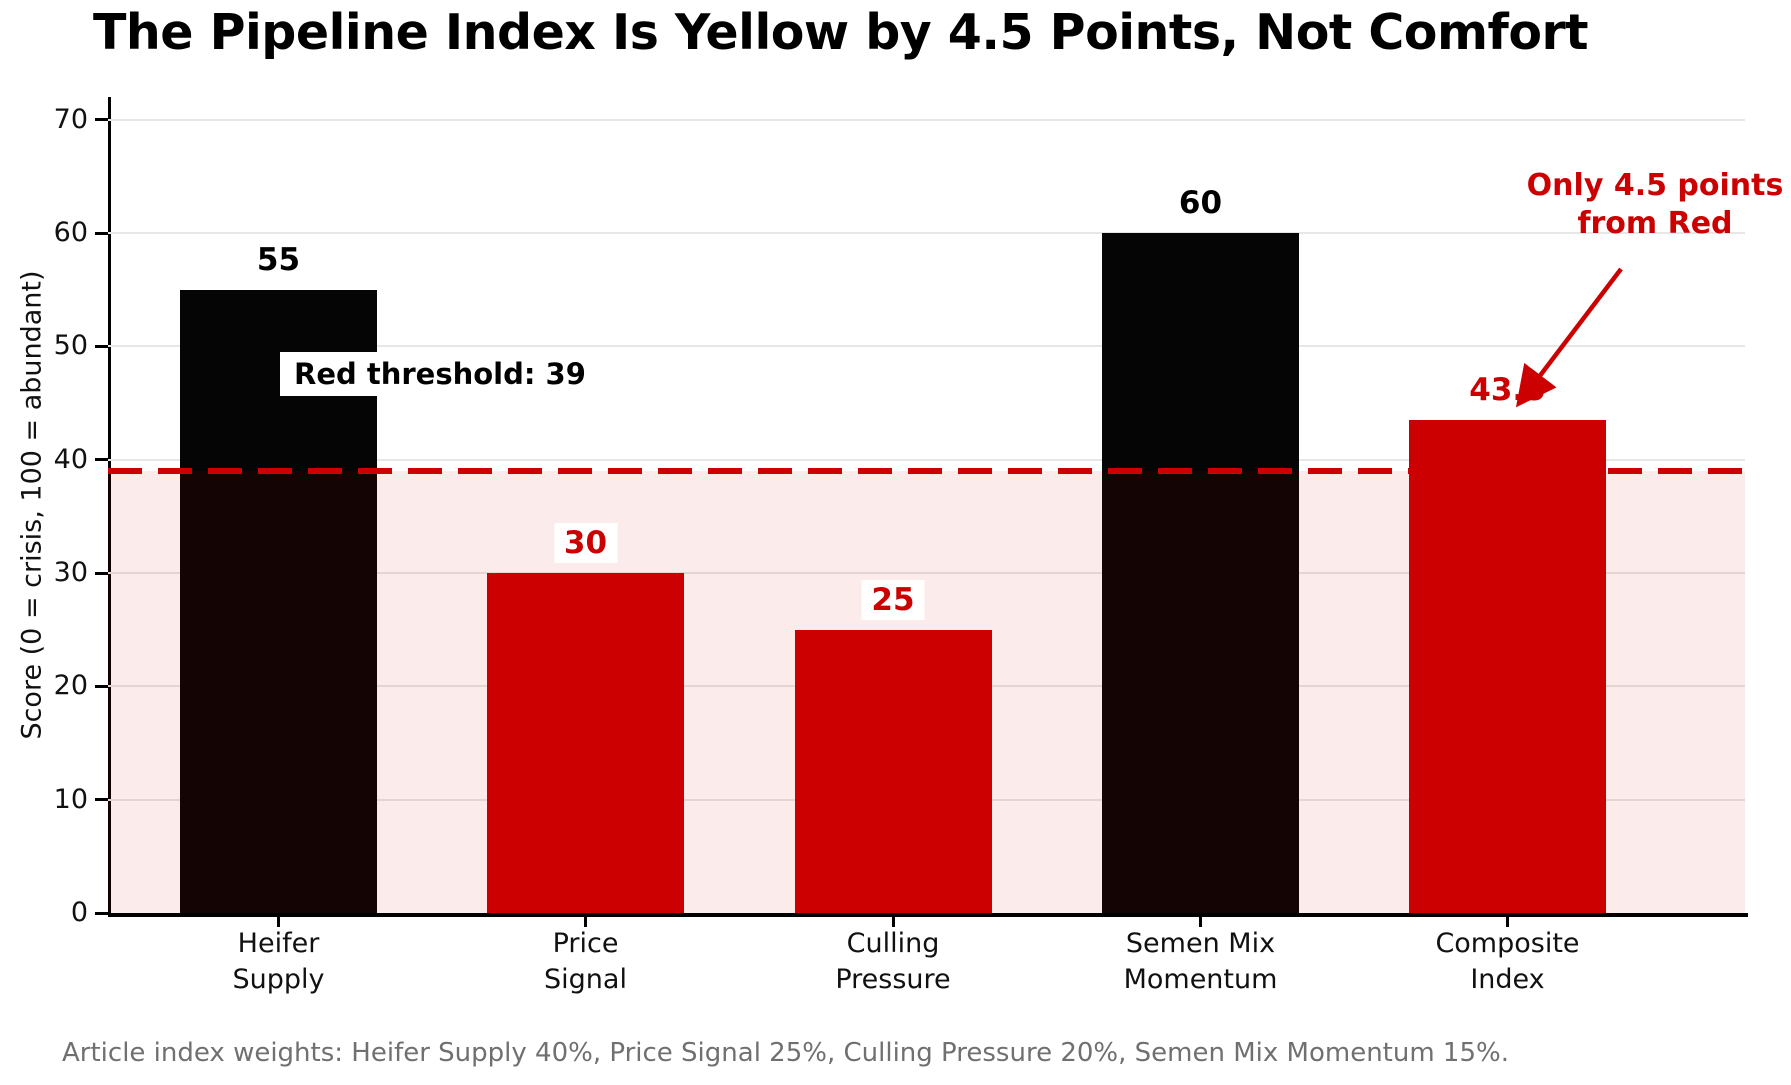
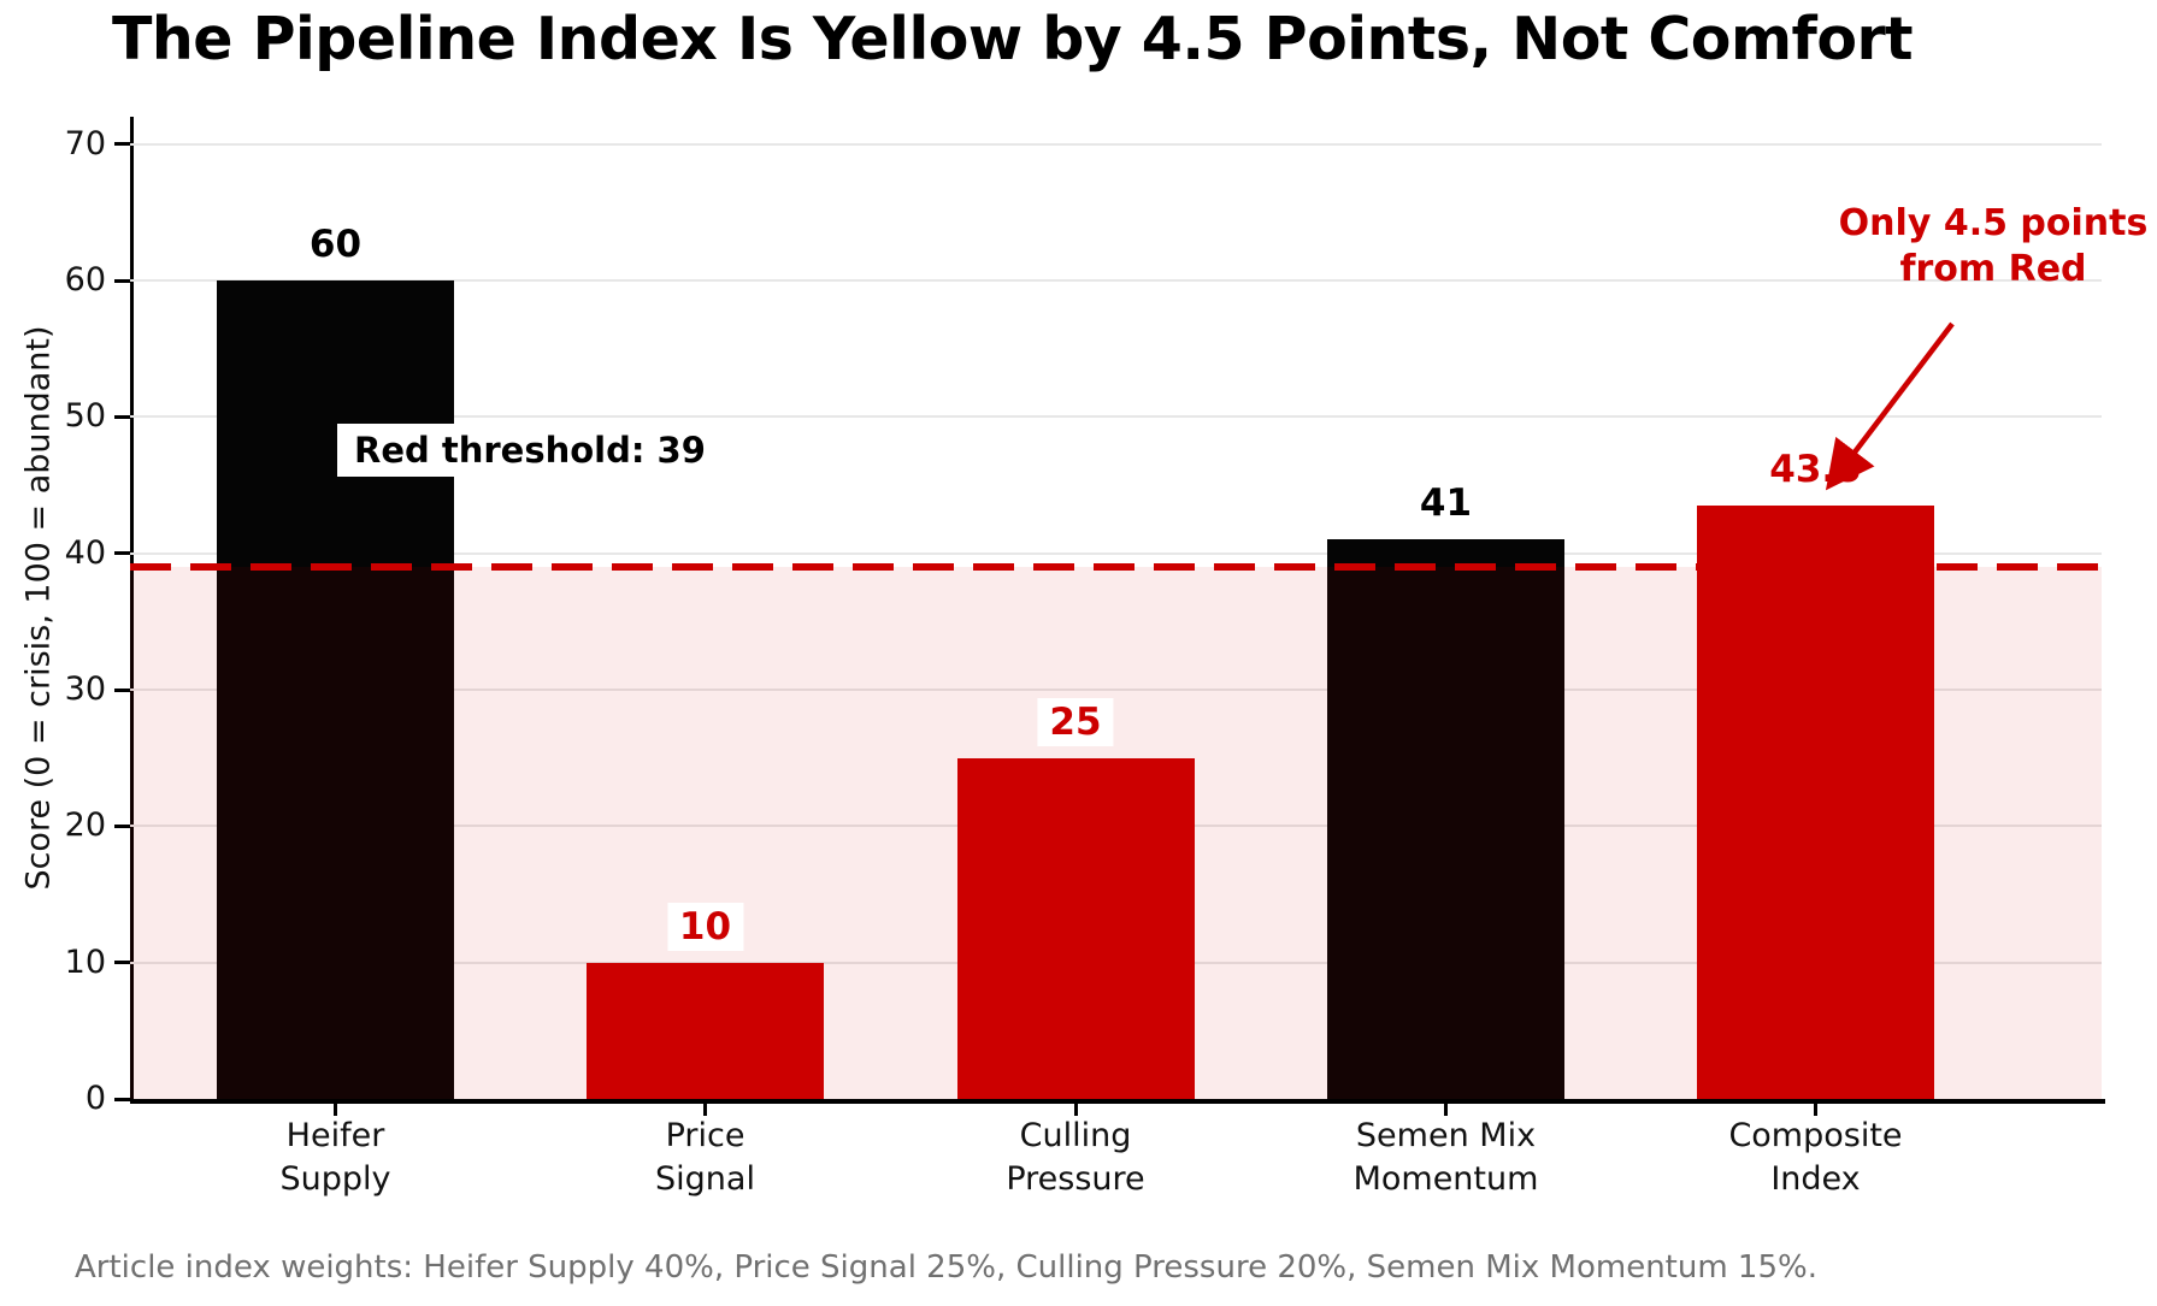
Heifer Supply: 55 -> 60
Price Signal: 30 -> 10
Semen Mix Momentum: 60 -> 41
